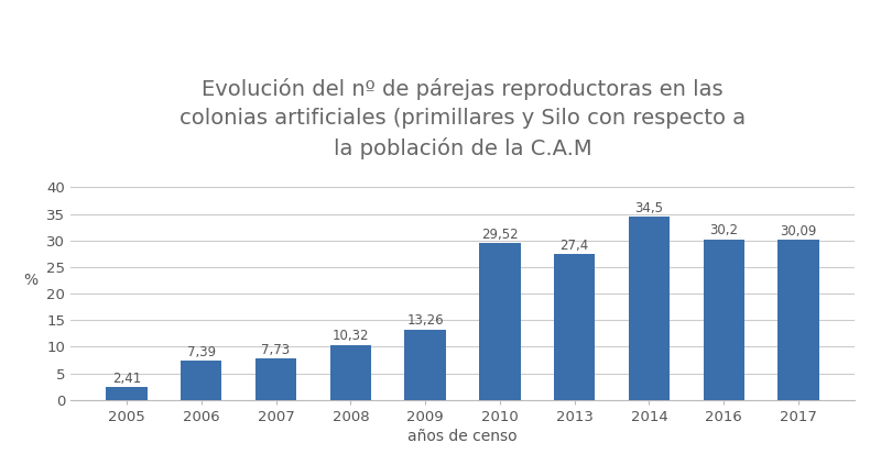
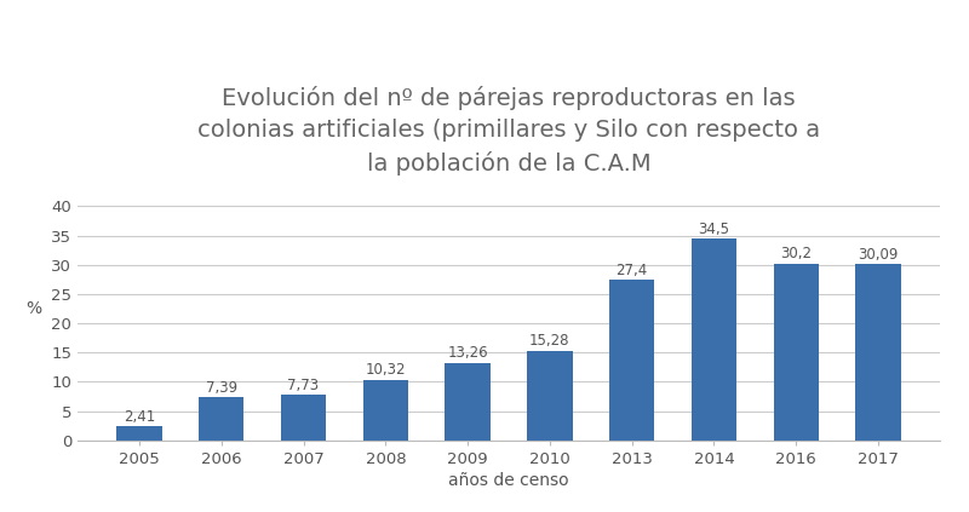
2010: 29,52 -> 15,28
